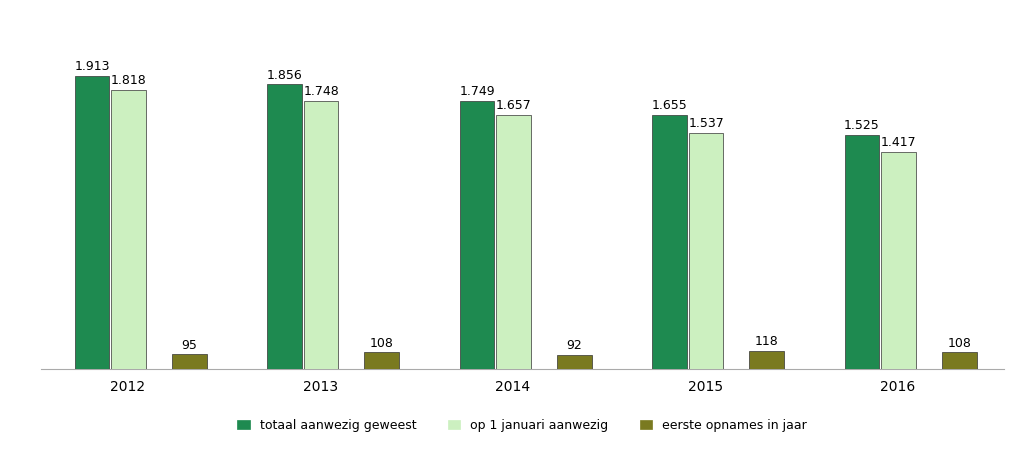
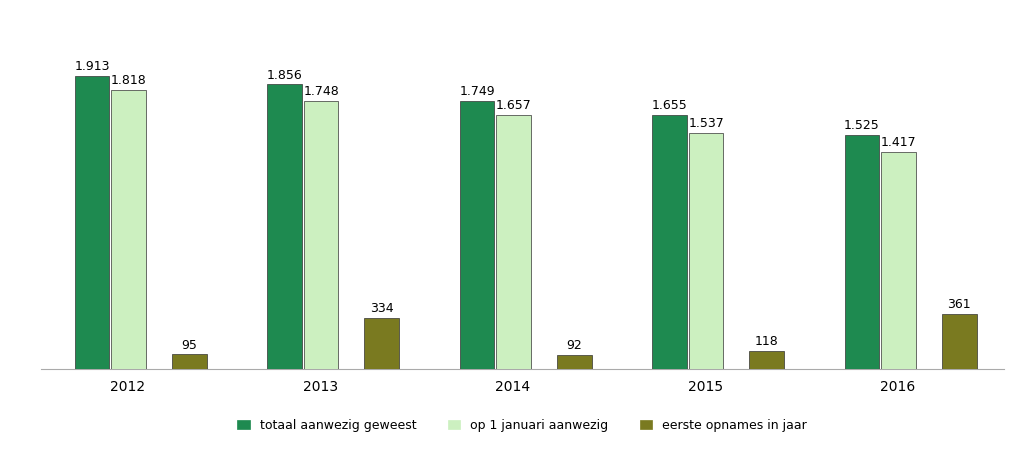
eerste opnames in jaar/2013: 108 -> 334
eerste opnames in jaar/2016: 108 -> 361
